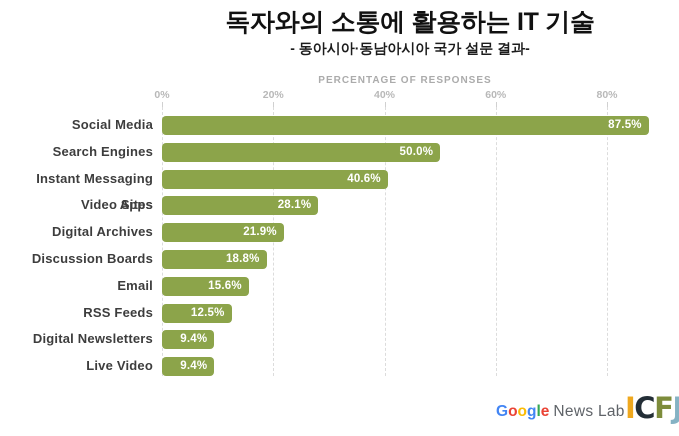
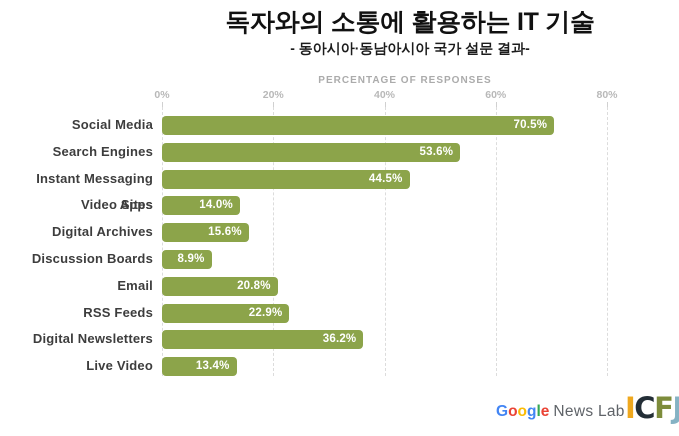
Social Media: 87.5% -> 70.5%
Search Engines: 50.0% -> 53.6%
Instant Messaging Apps: 40.6% -> 44.5%
Video Sites: 28.1% -> 14.0%
Digital Archives: 21.9% -> 15.6%
Discussion Boards: 18.8% -> 8.9%
Email: 15.6% -> 20.8%
RSS Feeds: 12.5% -> 22.9%
Digital Newsletters: 9.4% -> 36.2%
Live Video: 9.4% -> 13.4%
